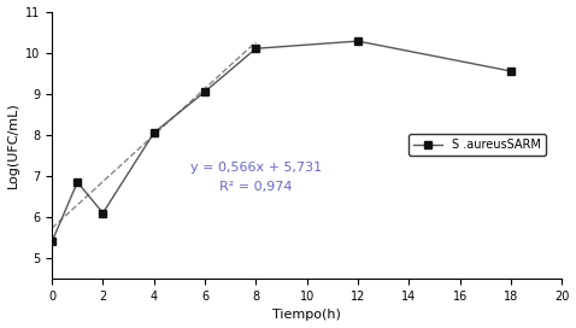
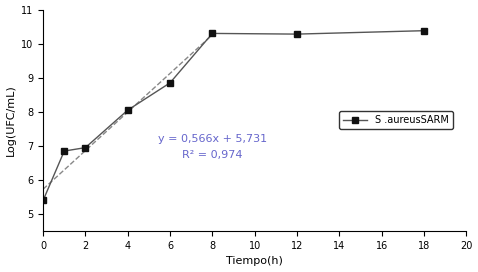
2: 6.10 -> 6.95
6: 9.05 -> 8.85
8: 10.10 -> 10.30
18: 9.55 -> 10.38
